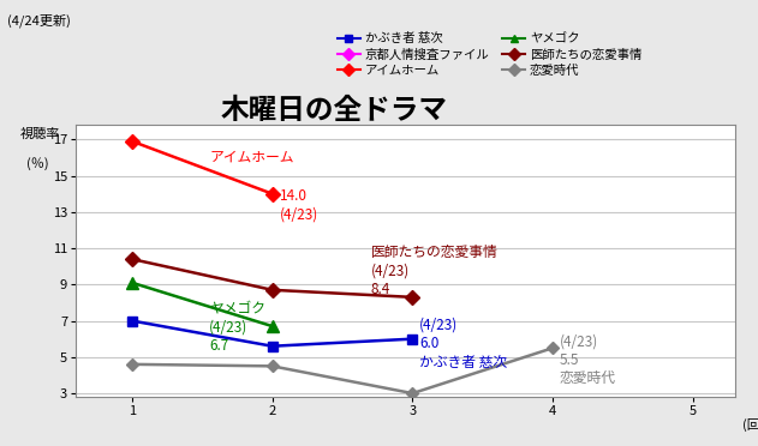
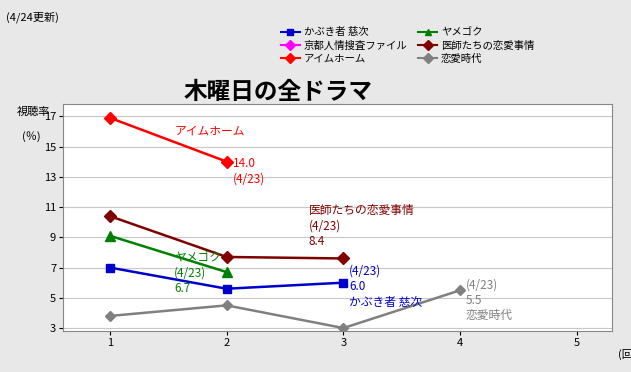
恋愛時代/1: 4.6 -> 3.8
医師たちの恋愛事情/2: 8.7 -> 7.7
医師たちの恋愛事情/3: 8.3 -> 7.6
